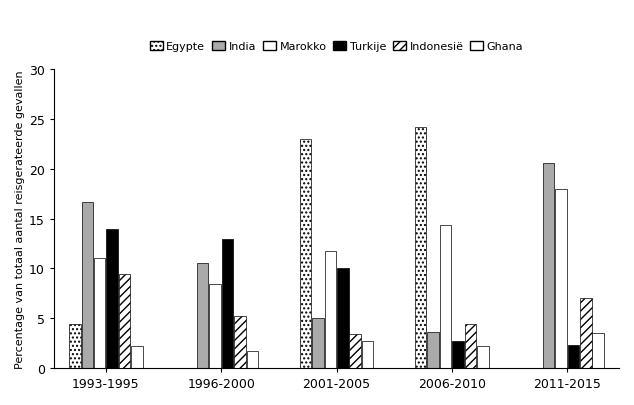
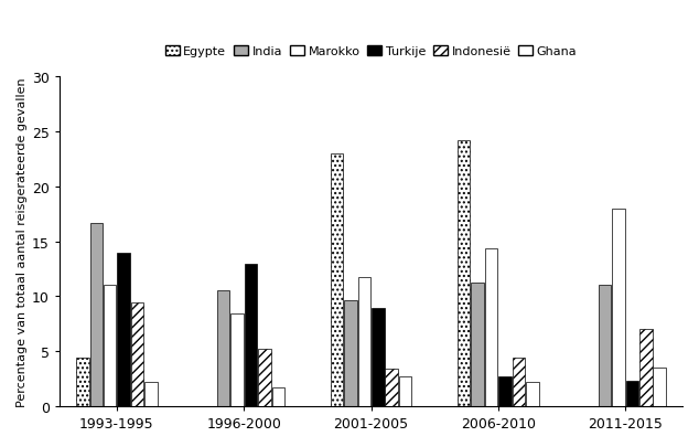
India/2001-2005: 5.0 -> 9.6
Turkije/2001-2005: 10.0 -> 8.9
India/2006-2010: 3.6 -> 11.2
India/2011-2015: 20.6 -> 11.0
